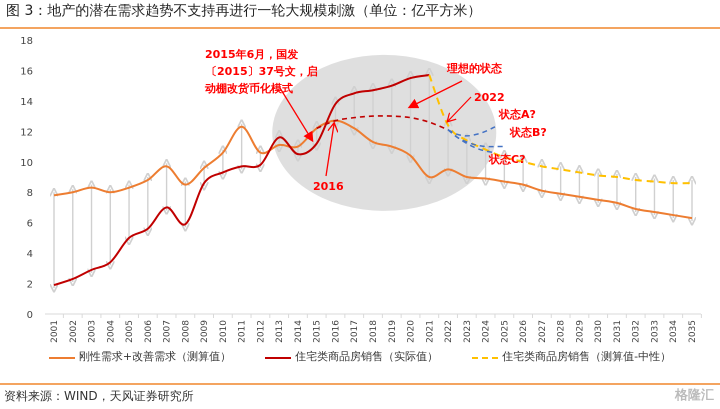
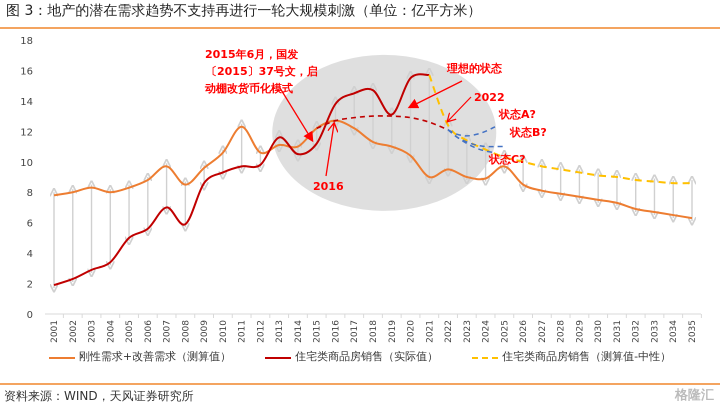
住宅类商品房销售（实际值）/2019: 15.0 -> 13.1
刚性需求+改善需求（测算值）/2025: 8.7 -> 9.7
